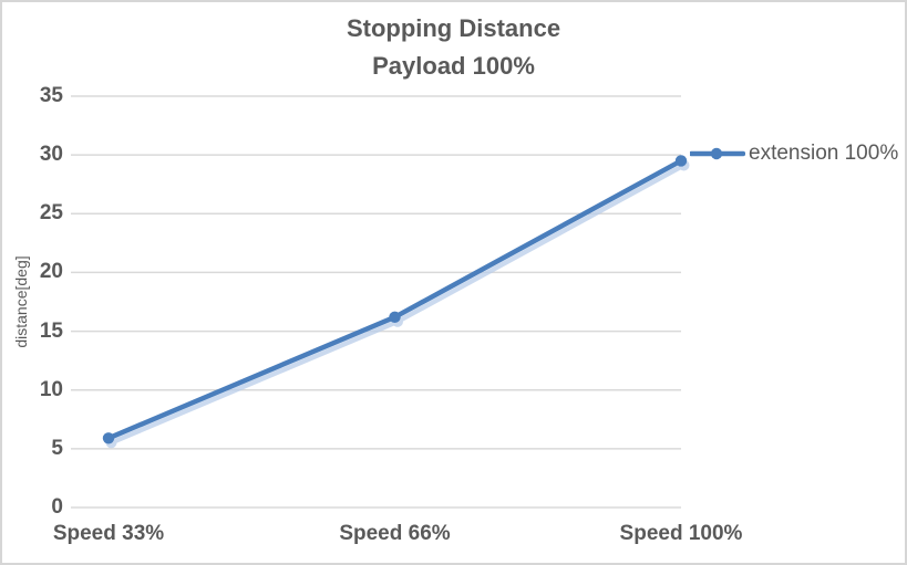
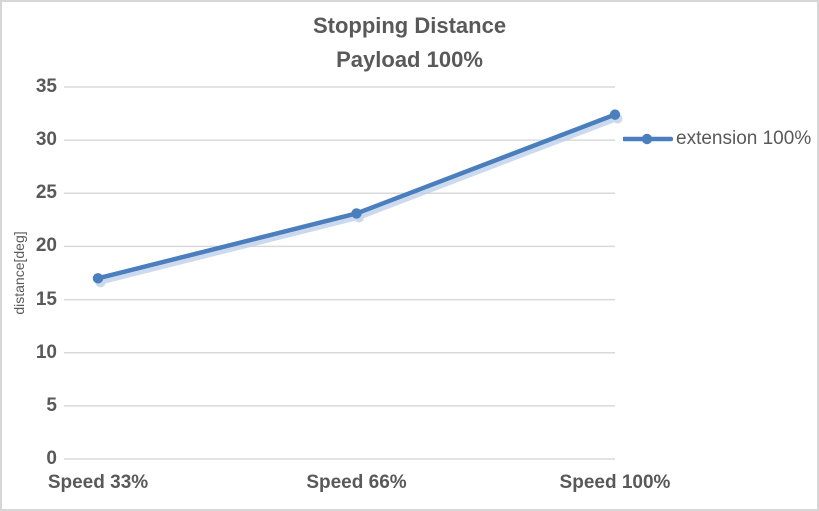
Speed 33%: 5.9 -> 17.0
Speed 66%: 16.2 -> 23.1
Speed 100%: 29.5 -> 32.4
